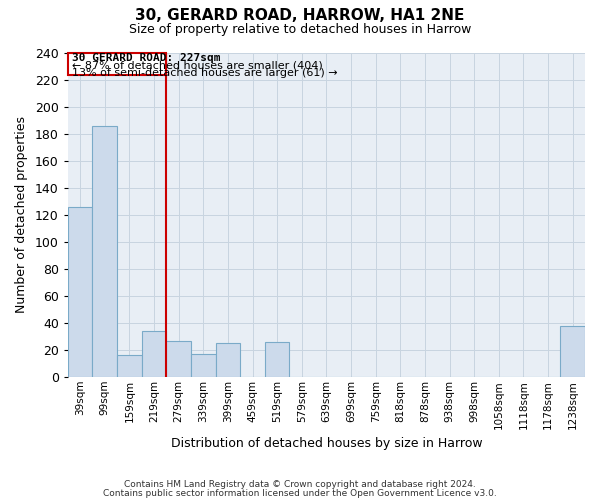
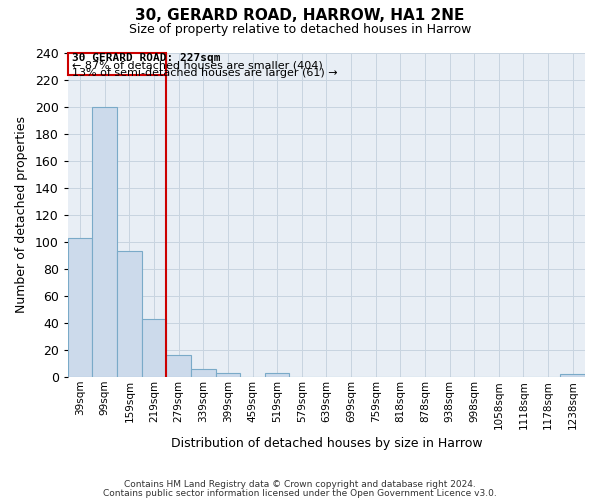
39sqm: 126 -> 103
99sqm: 186 -> 200
159sqm: 16 -> 93
219sqm: 34 -> 43
279sqm: 27 -> 16
339sqm: 17 -> 6
399sqm: 25 -> 3
519sqm: 26 -> 3
1238sqm: 38 -> 2
